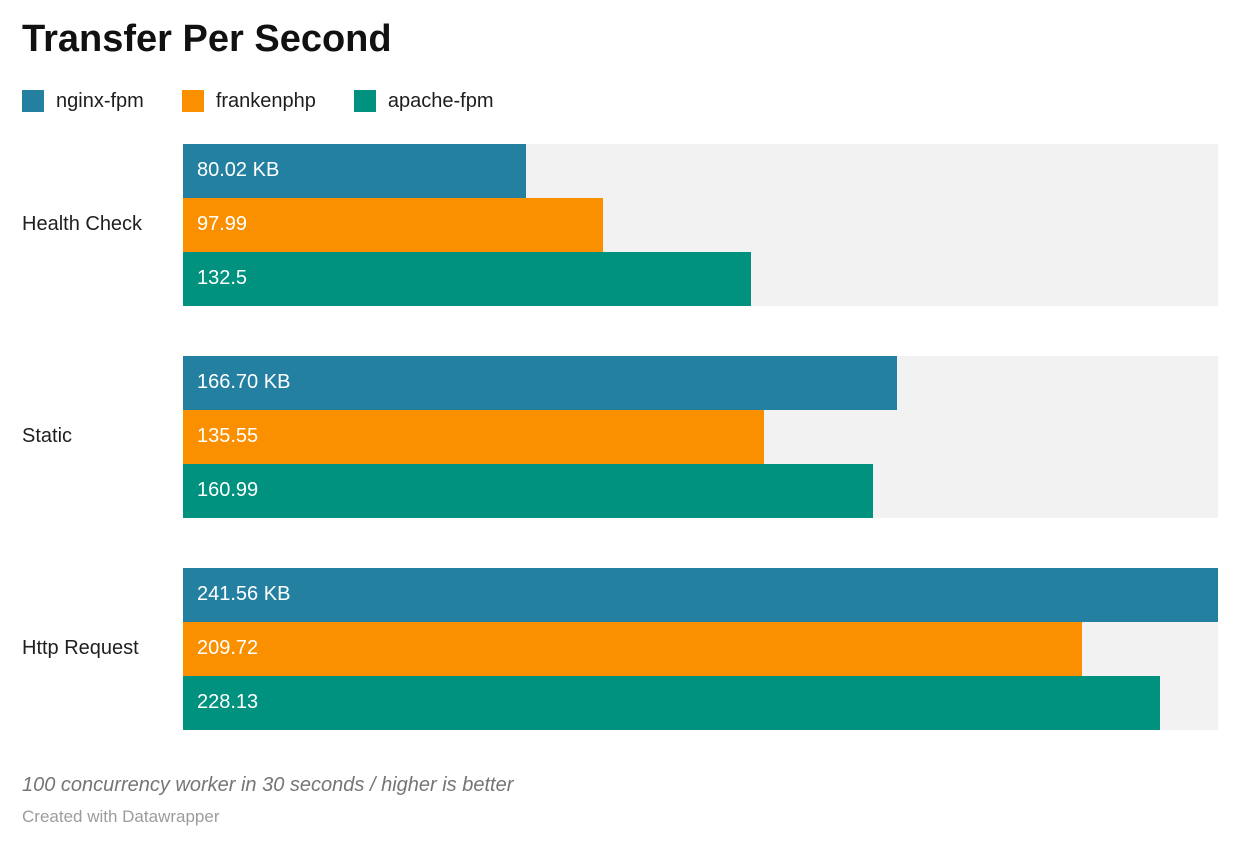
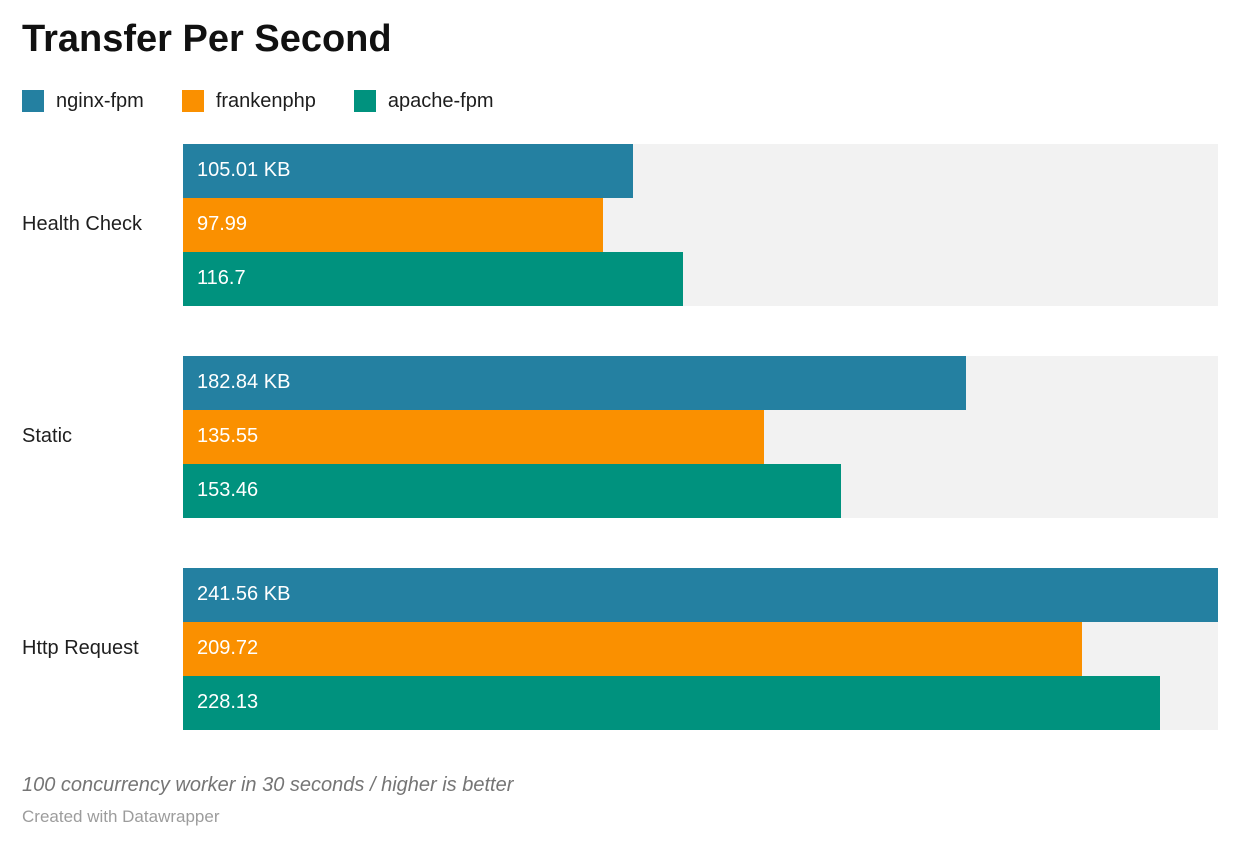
nginx-fpm/Health Check: 80.02 -> 105.01
apache-fpm/Health Check: 132.5 -> 116.7
nginx-fpm/Static: 166.70 -> 182.84
apache-fpm/Static: 160.99 -> 153.46
